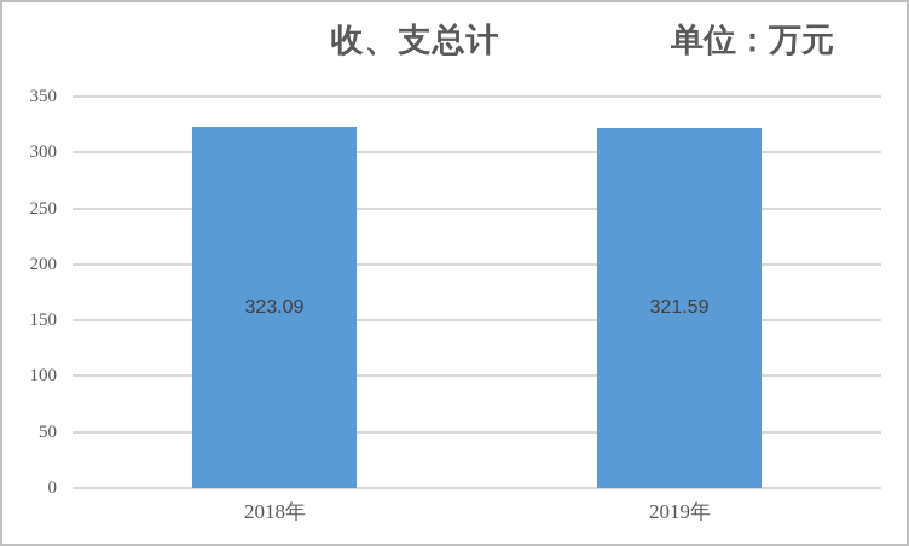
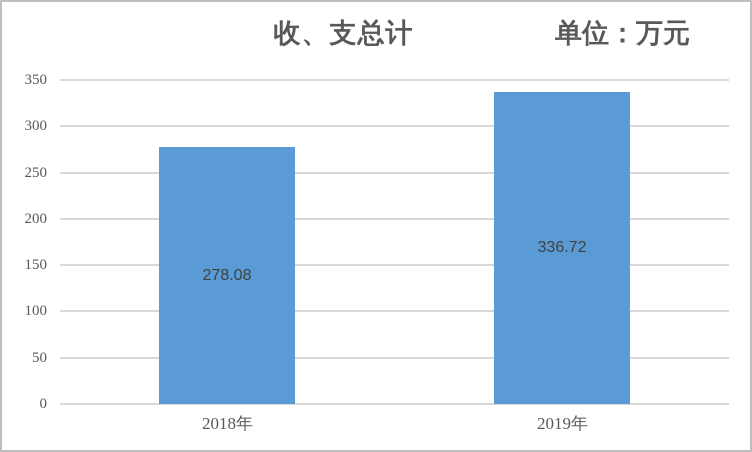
2018年: 323.09 -> 278.08
2019年: 321.59 -> 336.72
